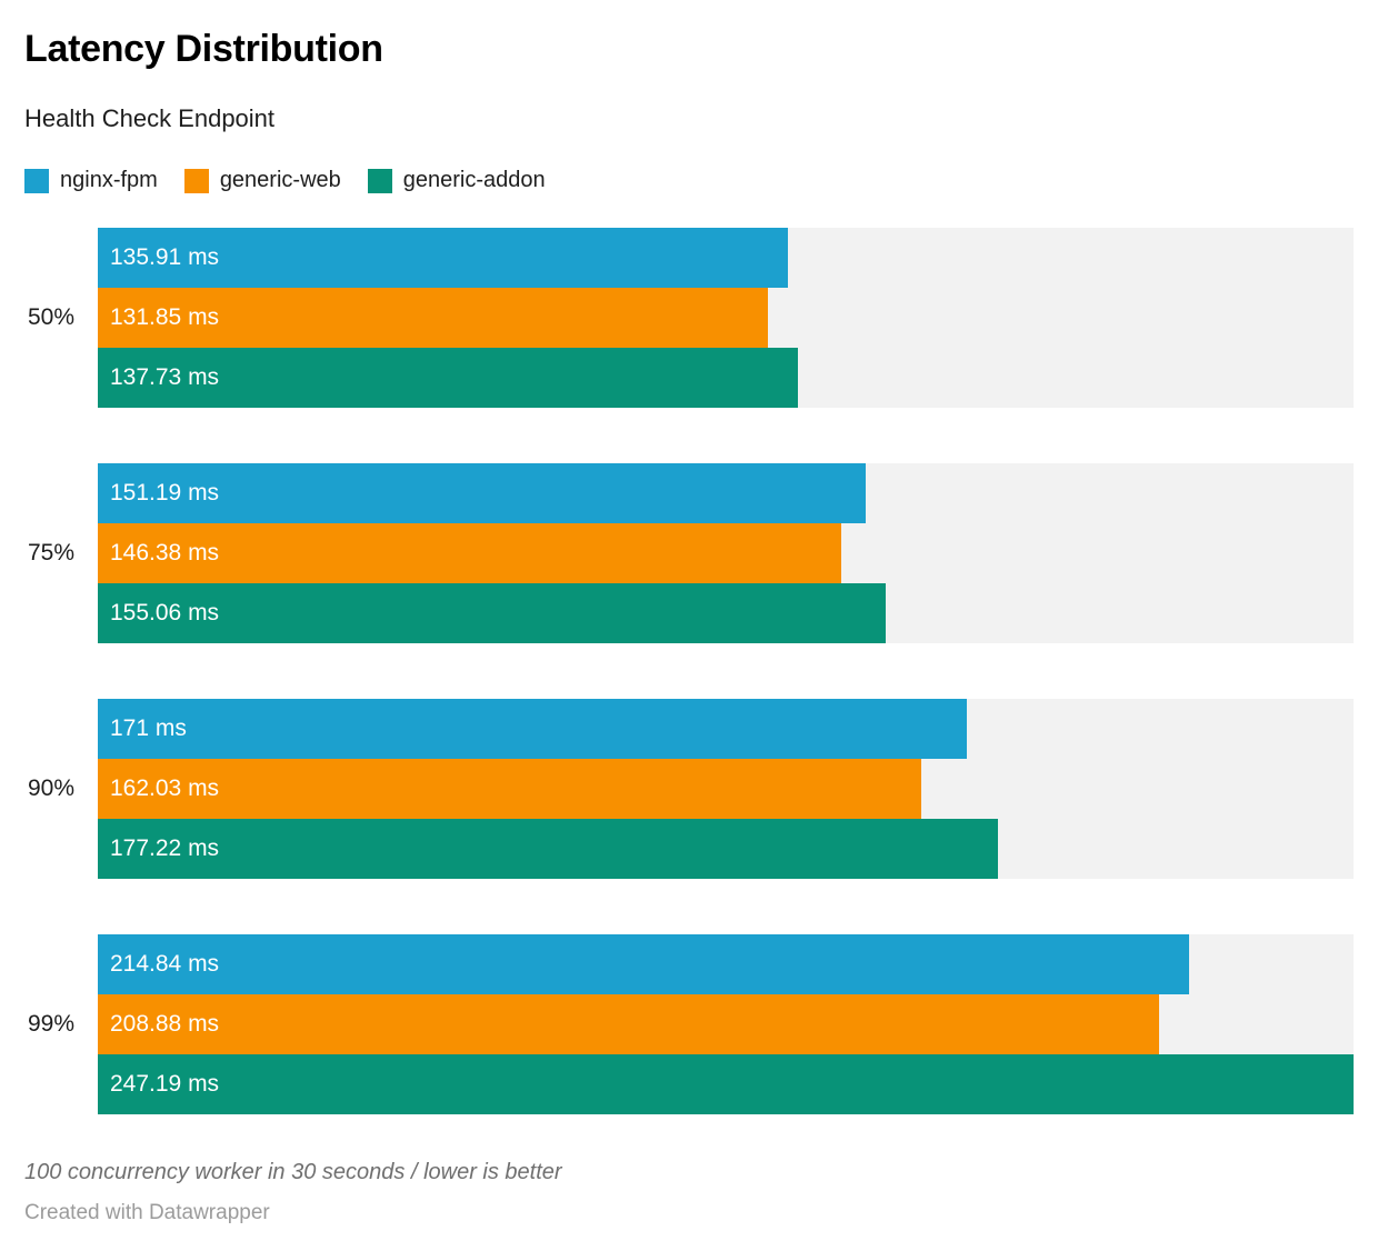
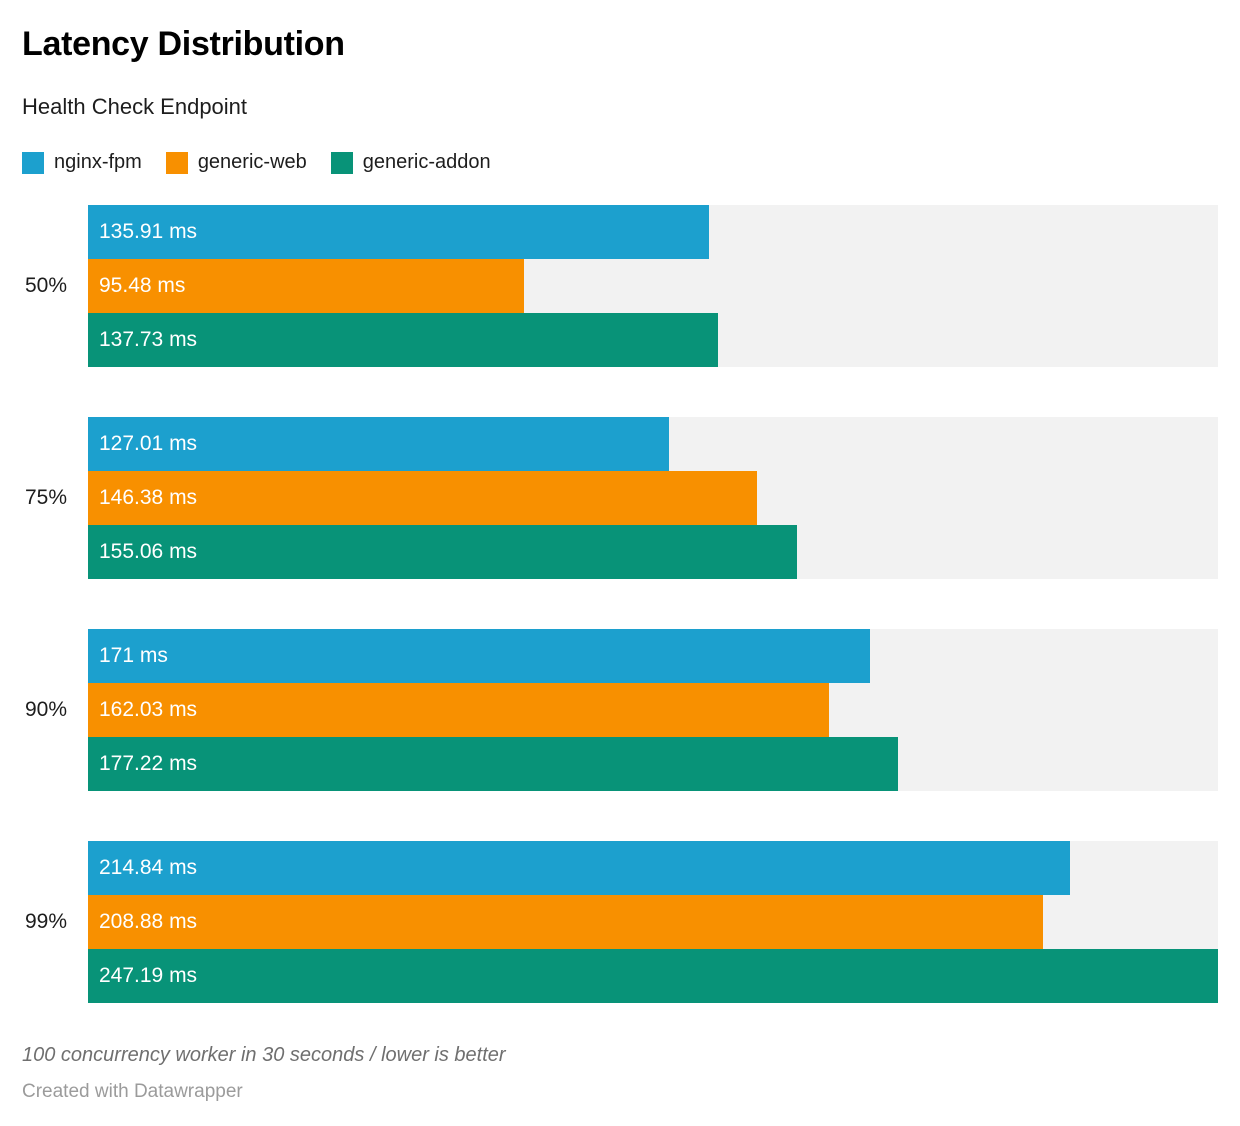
generic-web/50%: 131.85 -> 95.48
nginx-fpm/75%: 151.19 -> 127.01
